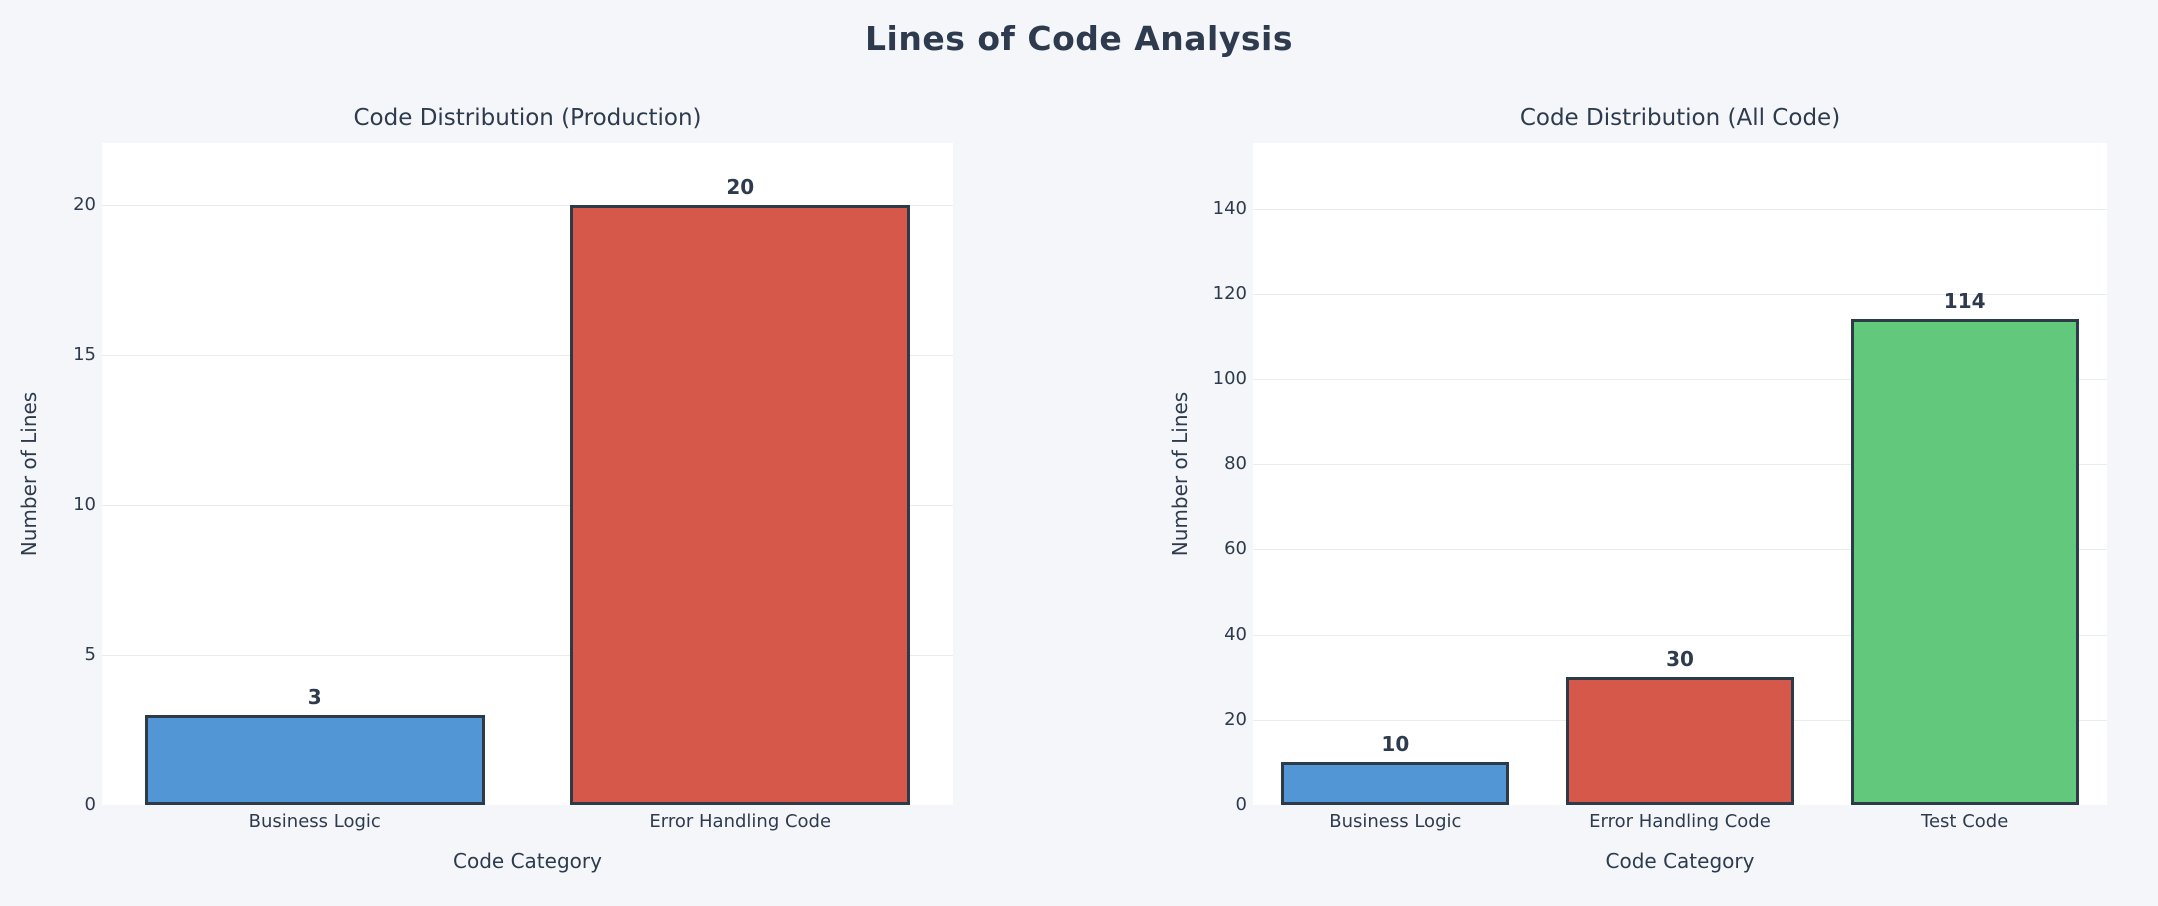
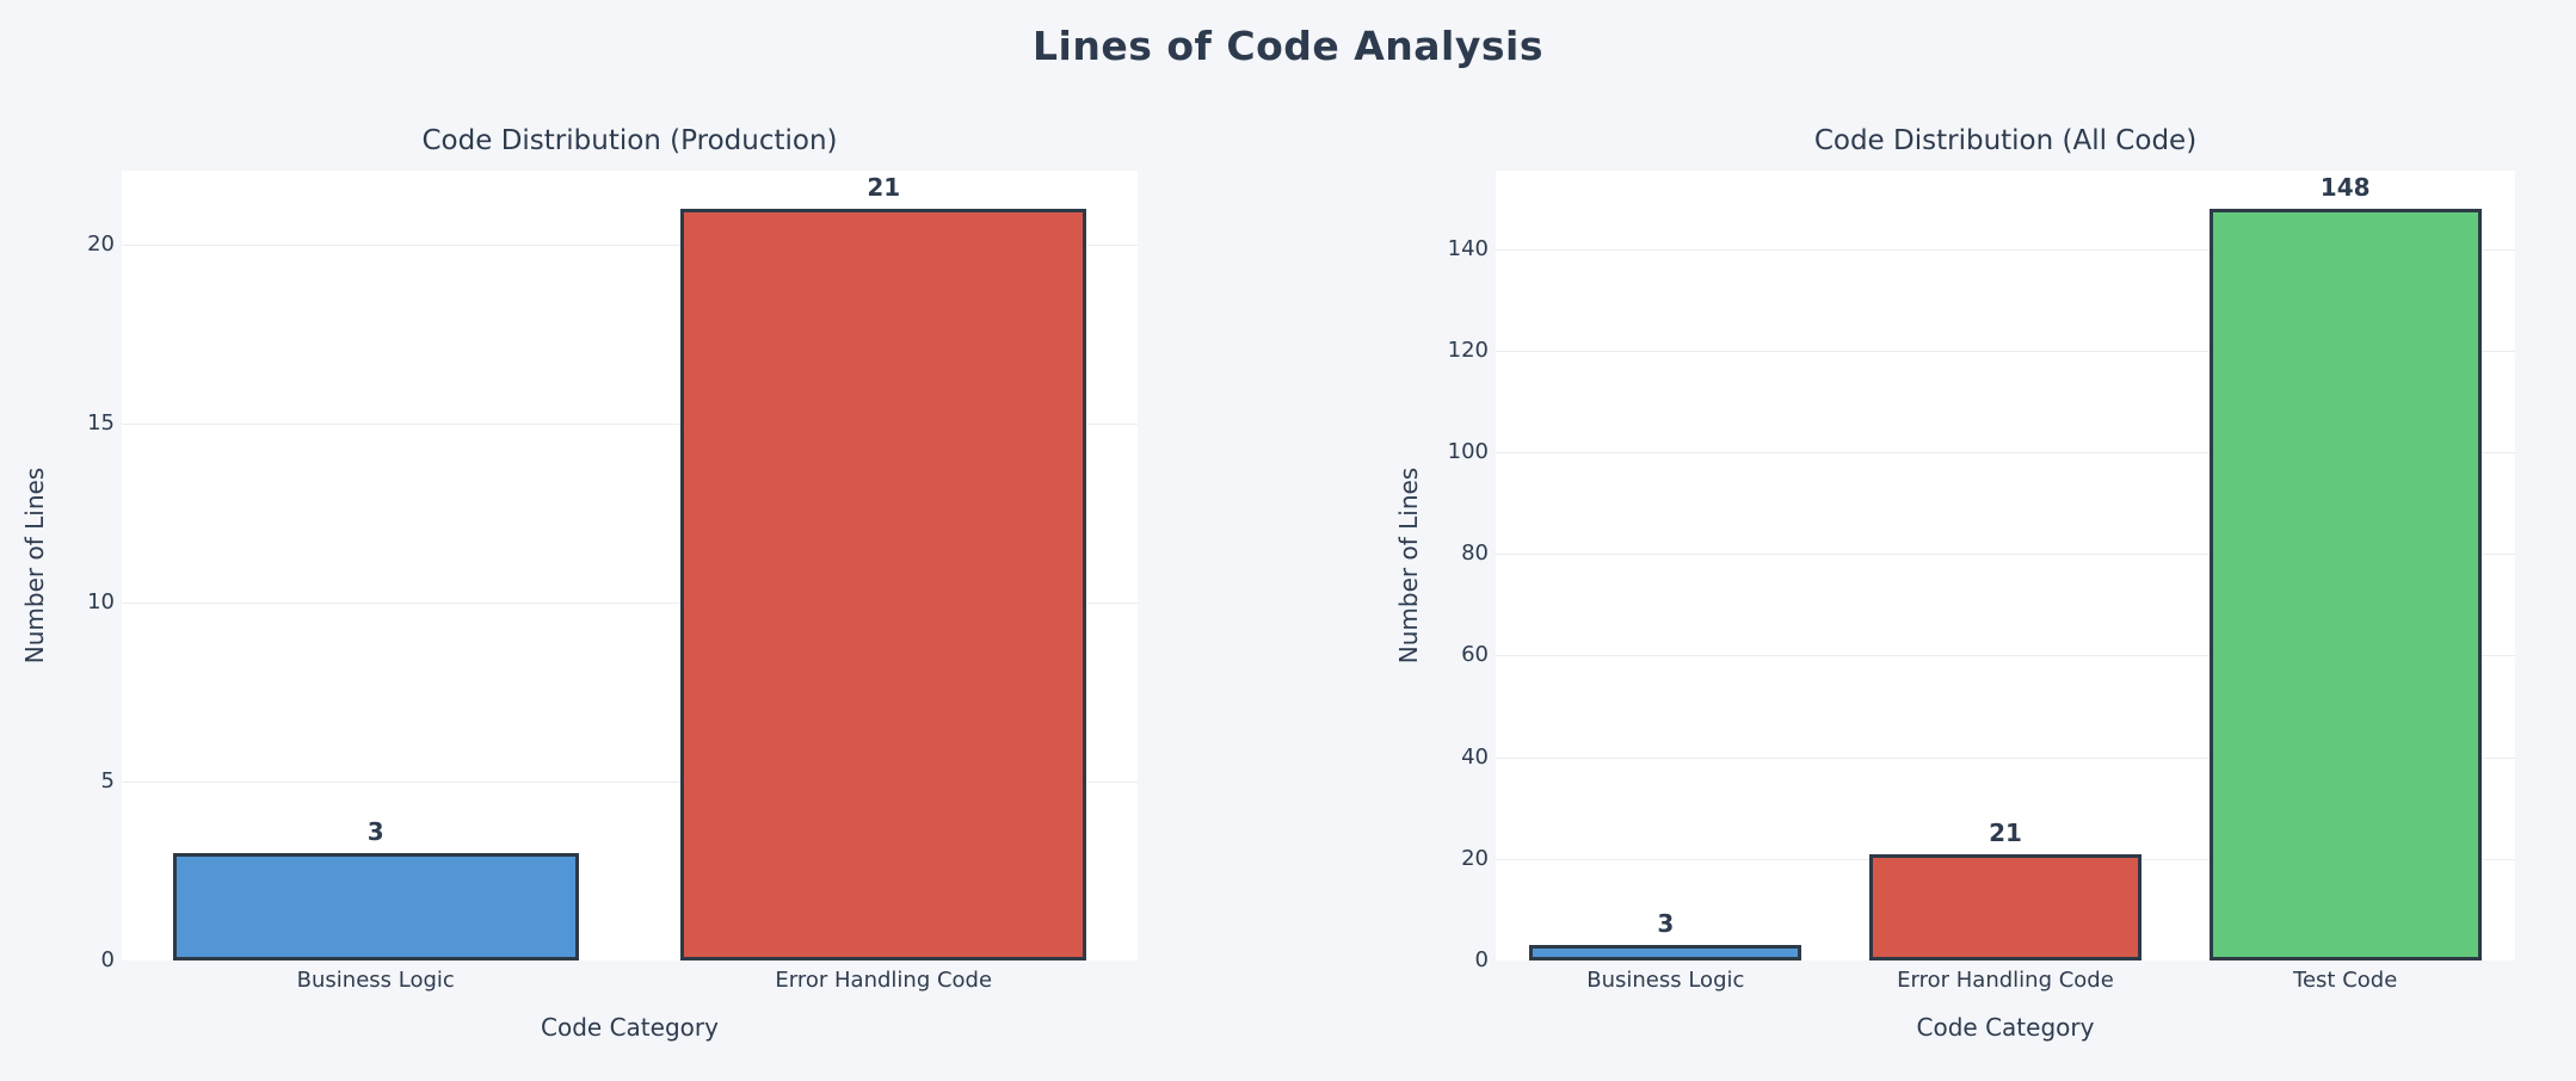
Code Distribution (Production)/Error Handling Code: 20 -> 21
Code Distribution (All Code)/Business Logic: 10 -> 3
Code Distribution (All Code)/Error Handling Code: 30 -> 21
Code Distribution (All Code)/Test Code: 114 -> 148
